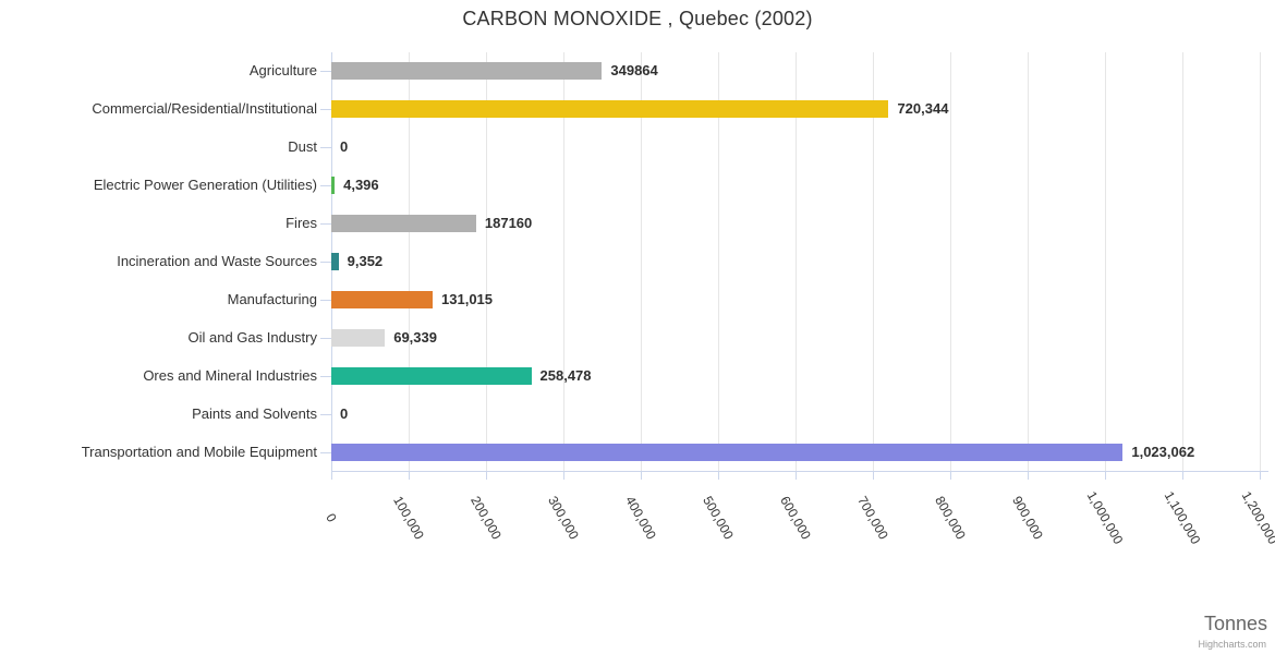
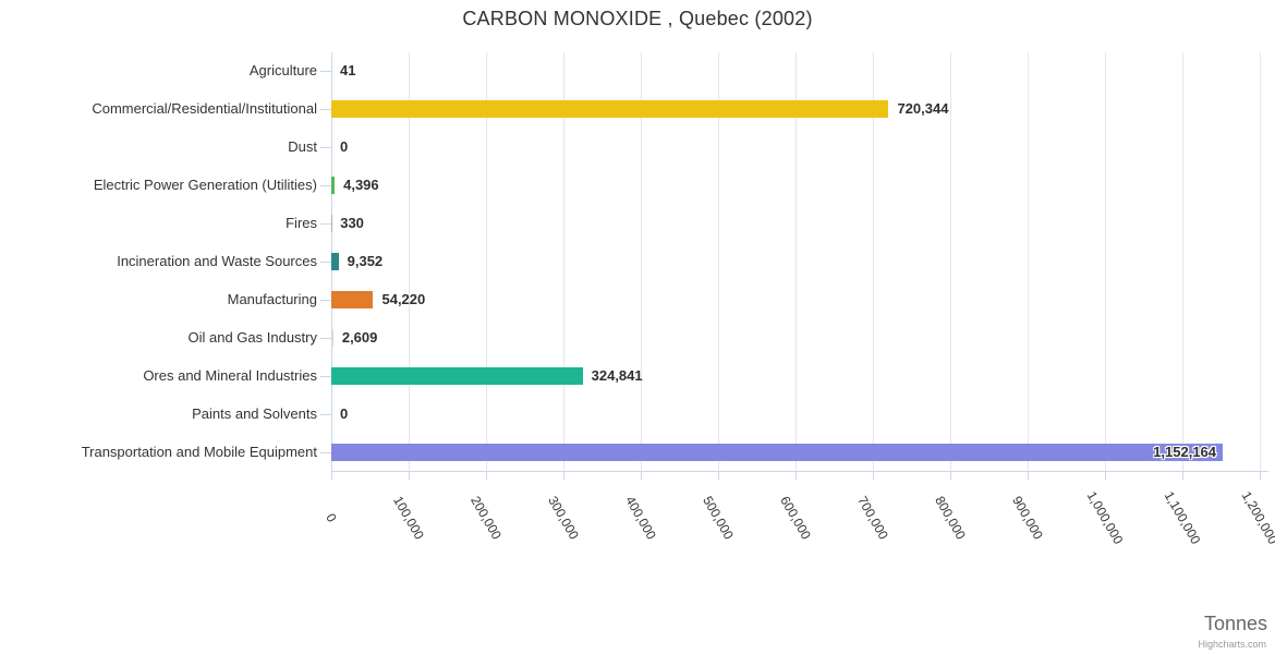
Agriculture: 349864 -> 41
Fires: 187160 -> 330
Manufacturing: 131,015 -> 54,220
Oil and Gas Industry: 69,339 -> 2,609
Ores and Mineral Industries: 258,478 -> 324,841
Transportation and Mobile Equipment: 1,023,062 -> 1,152,164
